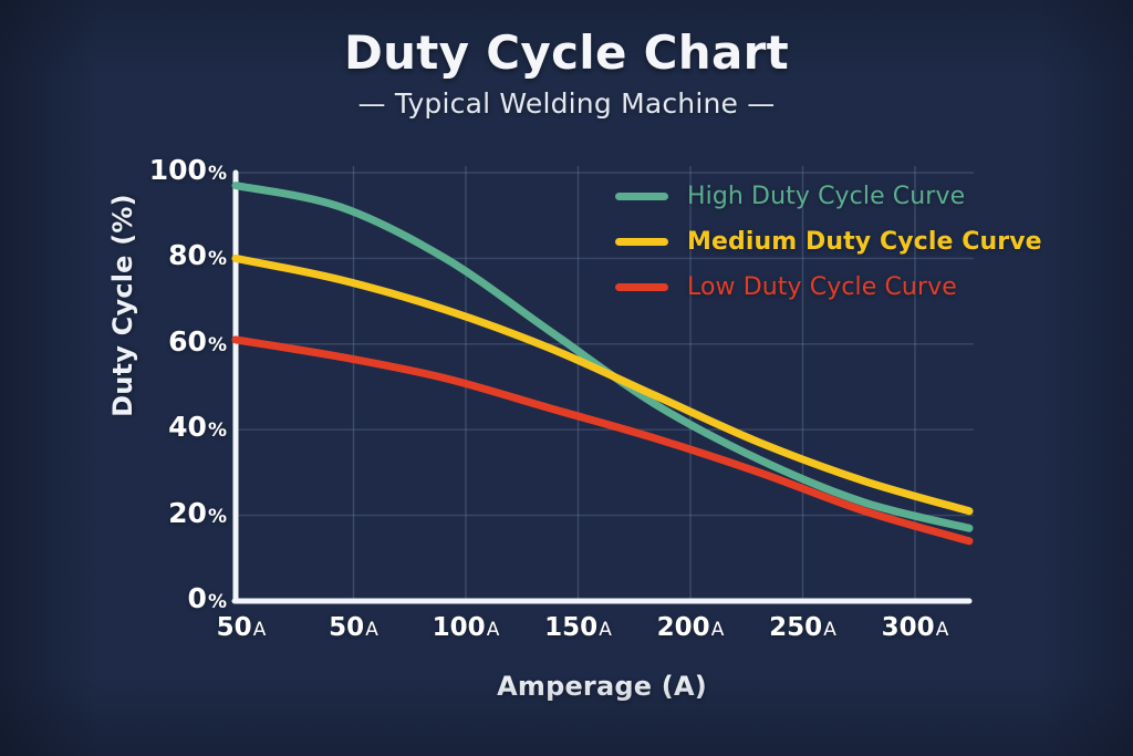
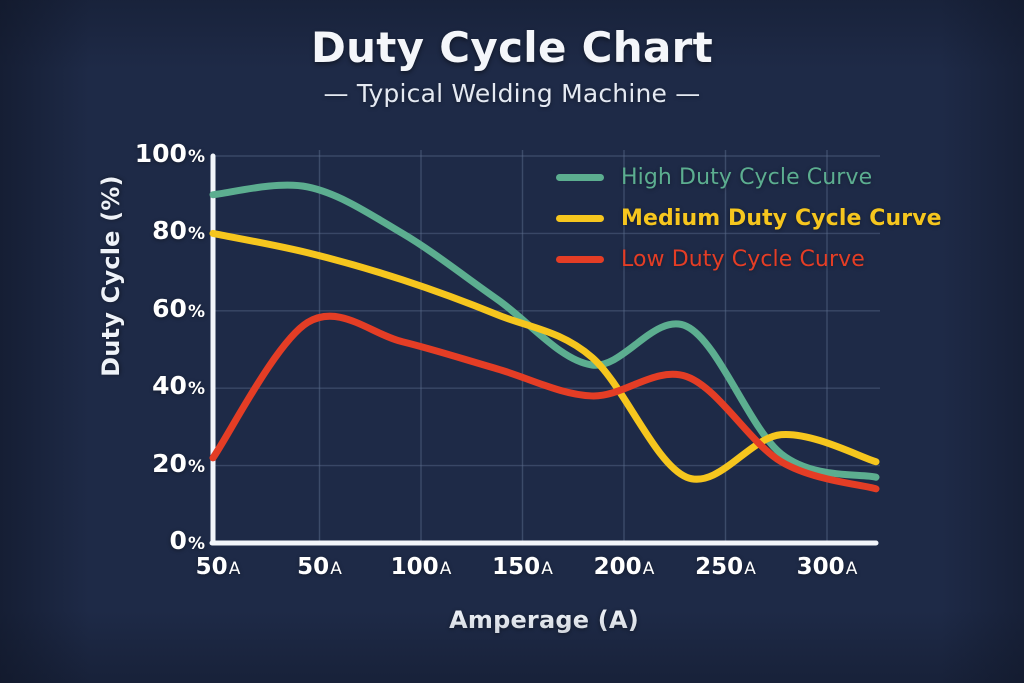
High Duty Cycle Curve/50: 97 -> 90
Low Duty Cycle Curve/50: 61 -> 22
High Duty Cycle Curve/250: 33 -> 56
Medium Duty Cycle Curve/250: 37 -> 17
Low Duty Cycle Curve/250: 30 -> 43
